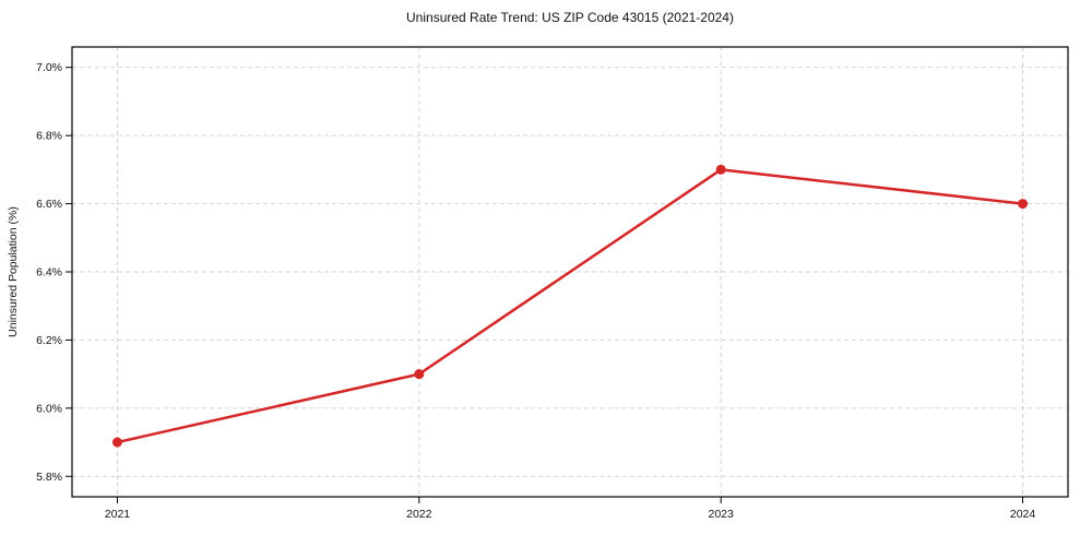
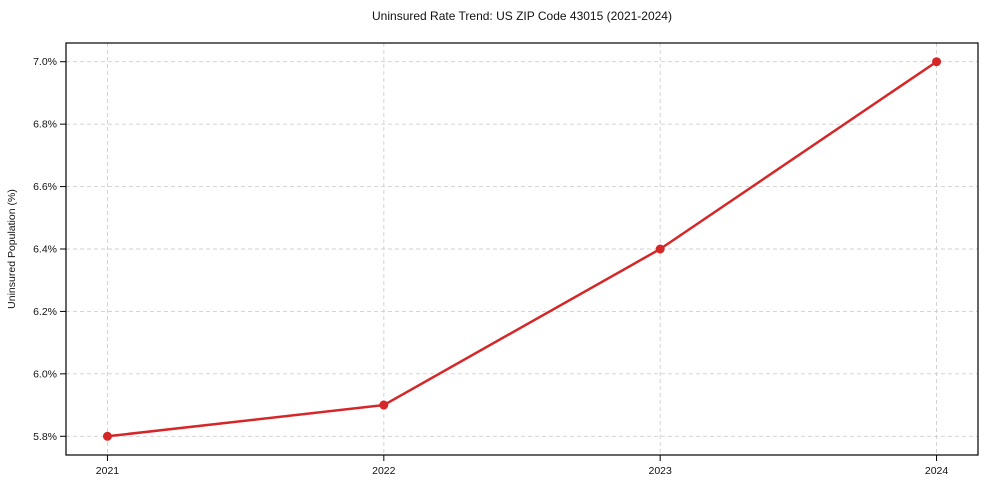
2021: 5.9% -> 5.8%
2022: 6.1% -> 5.9%
2023: 6.7% -> 6.4%
2024: 6.6% -> 7.0%
